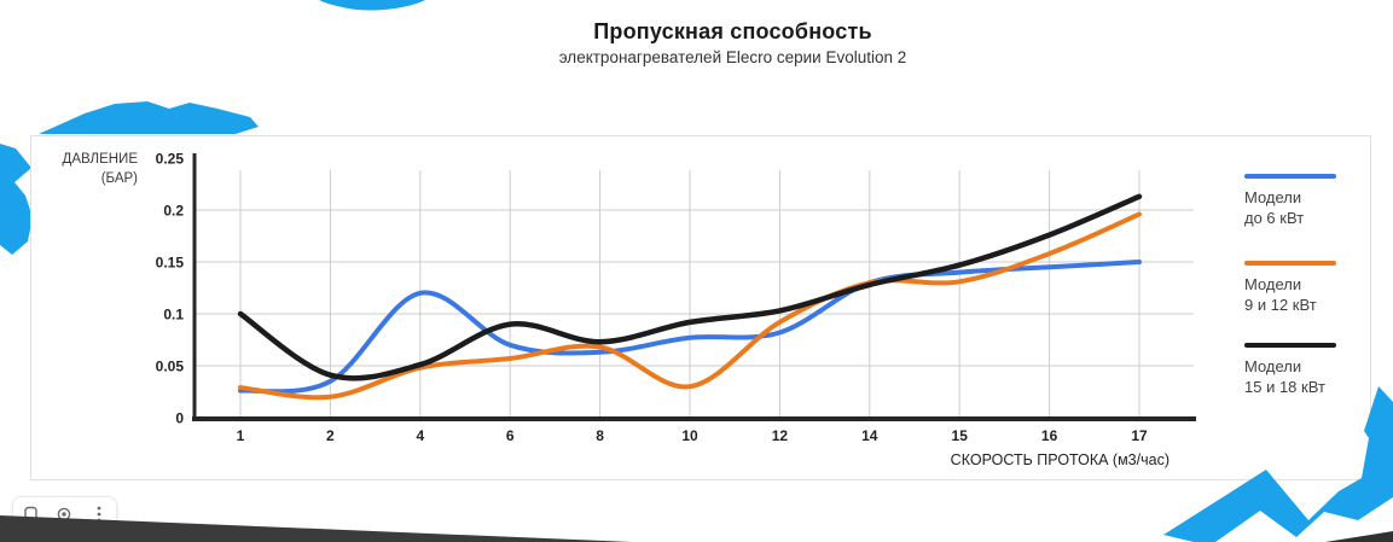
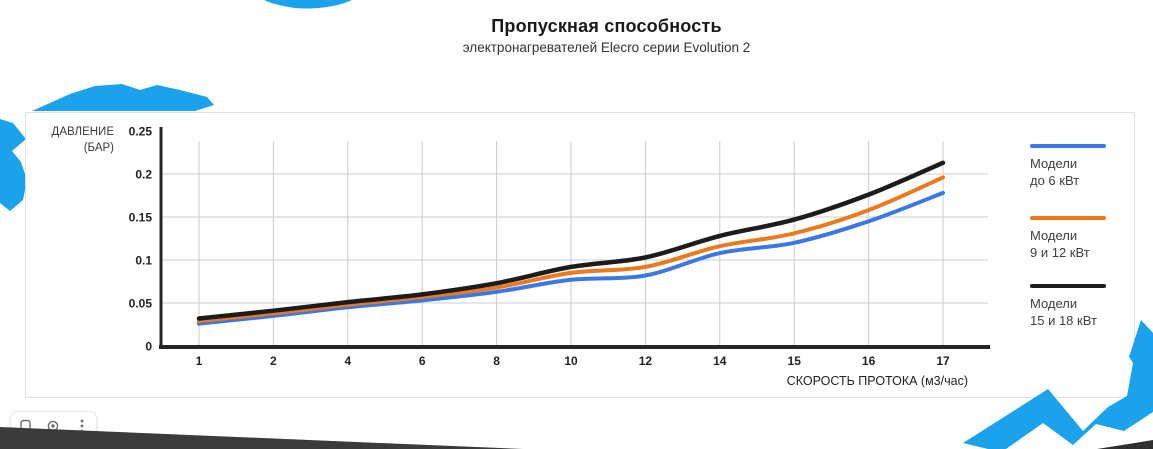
Модели 15 и 18 кВт/1: 0.10 -> 0.03
Модели 9 и 12 кВт/2: 0.02 -> 0.04
Модели до 6 кВт/4: 0.12 -> 0.04
Модели до 6 кВт/6: 0.07 -> 0.05
Модели 15 и 18 кВт/6: 0.09 -> 0.06
Модели 9 и 12 кВт/10: 0.03 -> 0.09
Модели до 6 кВт/14: 0.13 -> 0.11
Модели 9 и 12 кВт/14: 0.13 -> 0.12
Модели до 6 кВт/15: 0.14 -> 0.12
Модели до 6 кВт/17: 0.15 -> 0.18
